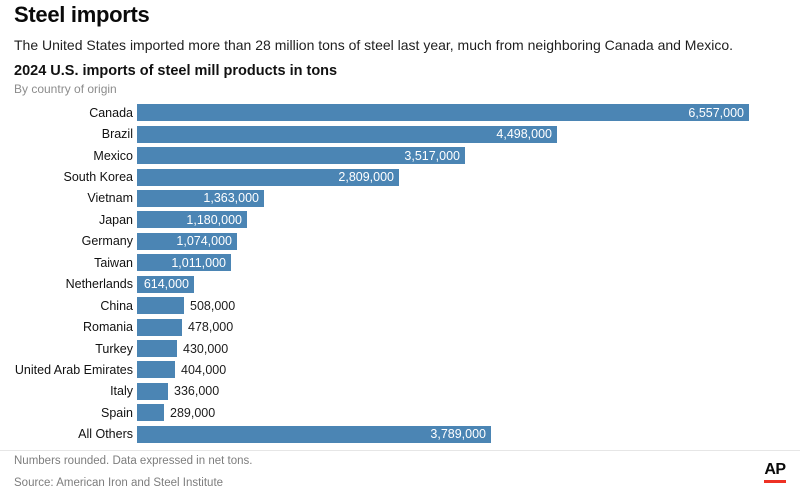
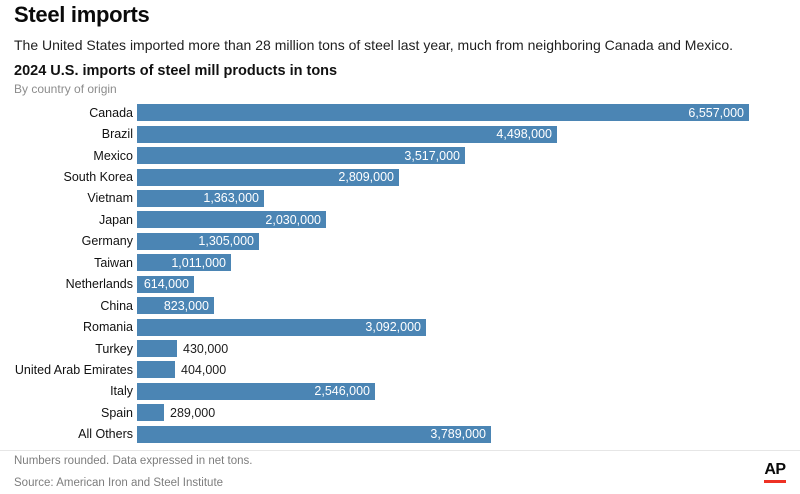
Japan: 1,180,000 -> 2,030,000
Germany: 1,074,000 -> 1,305,000
China: 508,000 -> 823,000
Romania: 478,000 -> 3,092,000
Italy: 336,000 -> 2,546,000
